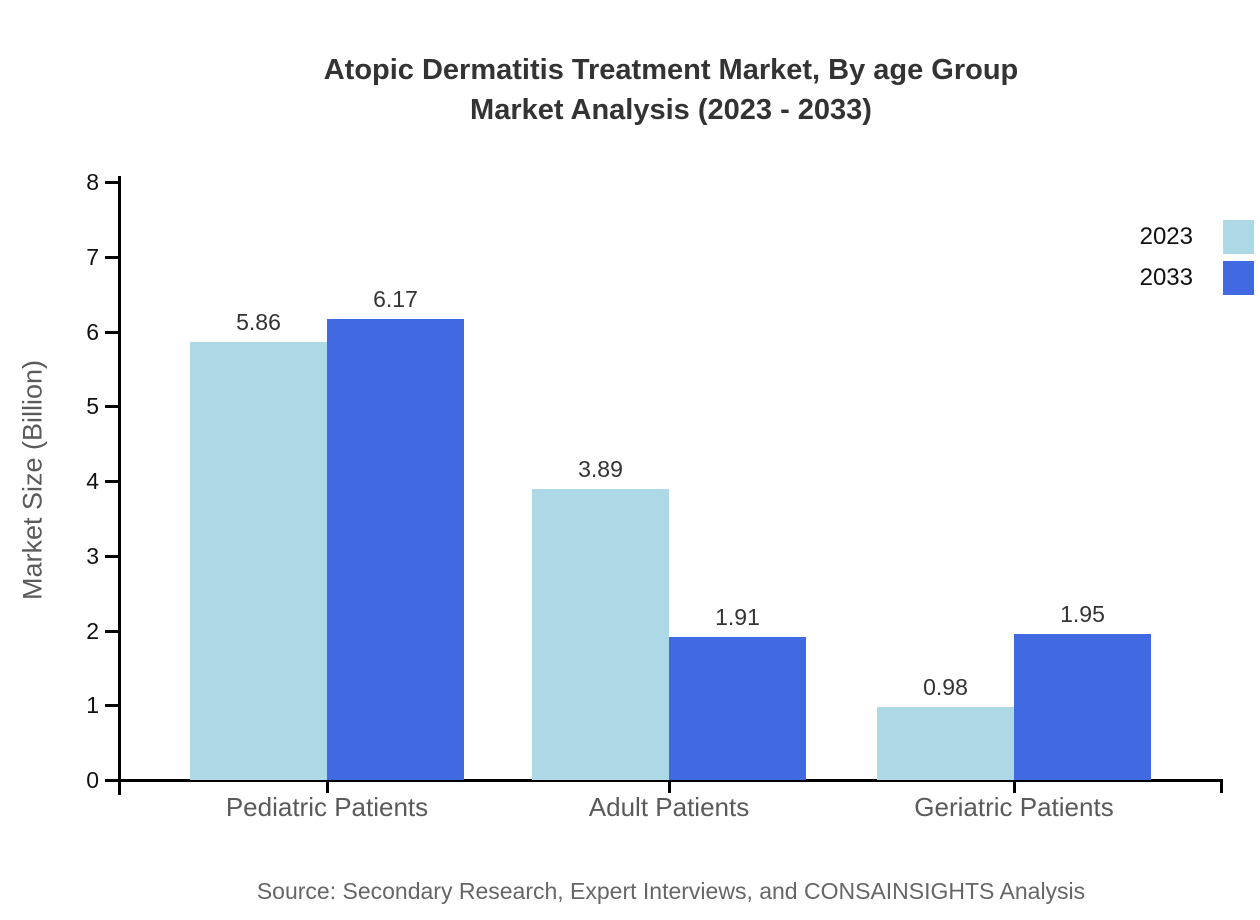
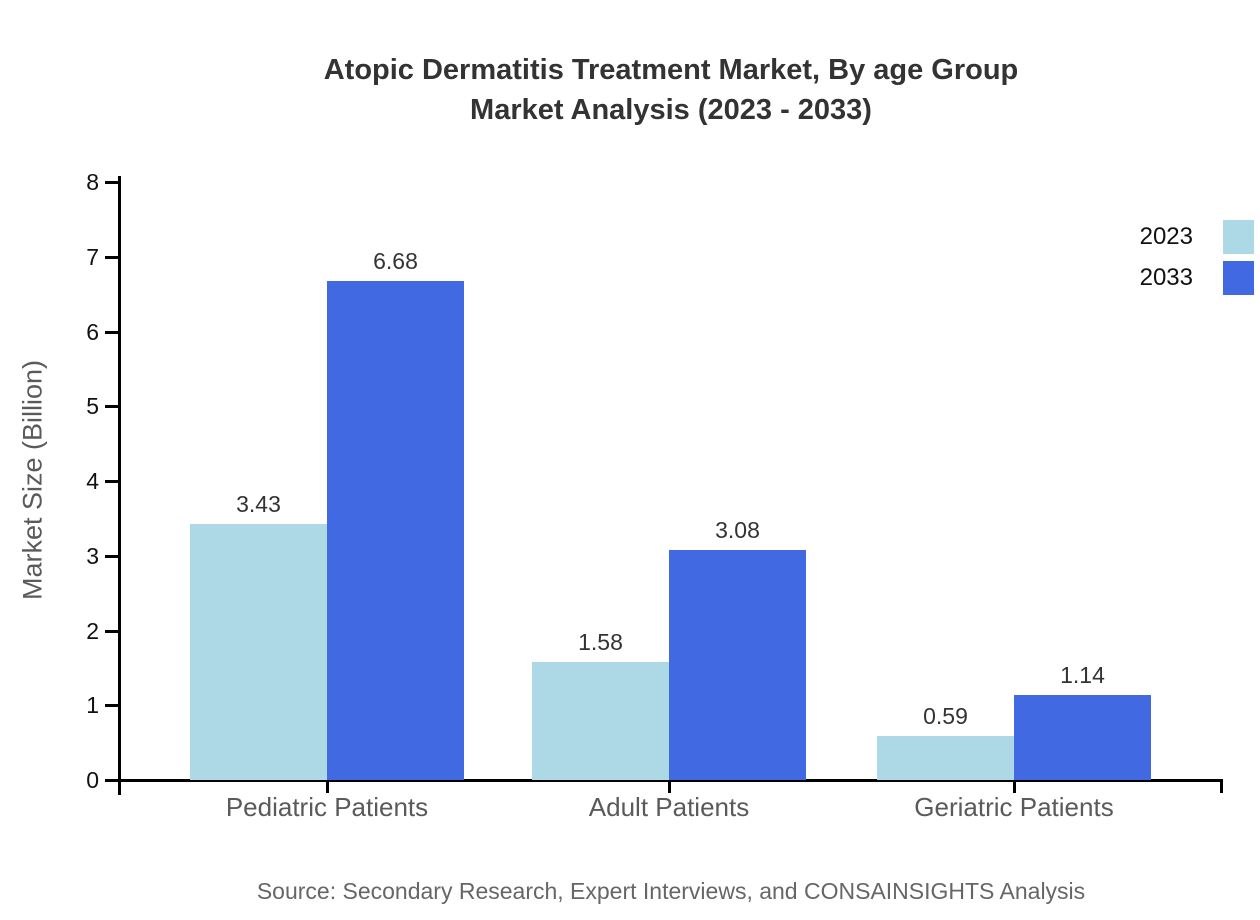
2023/Pediatric Patients: 5.86 -> 3.43
2033/Pediatric Patients: 6.17 -> 6.68
2023/Adult Patients: 3.89 -> 1.58
2033/Adult Patients: 1.91 -> 3.08
2023/Geriatric Patients: 0.98 -> 0.59
2033/Geriatric Patients: 1.95 -> 1.14
